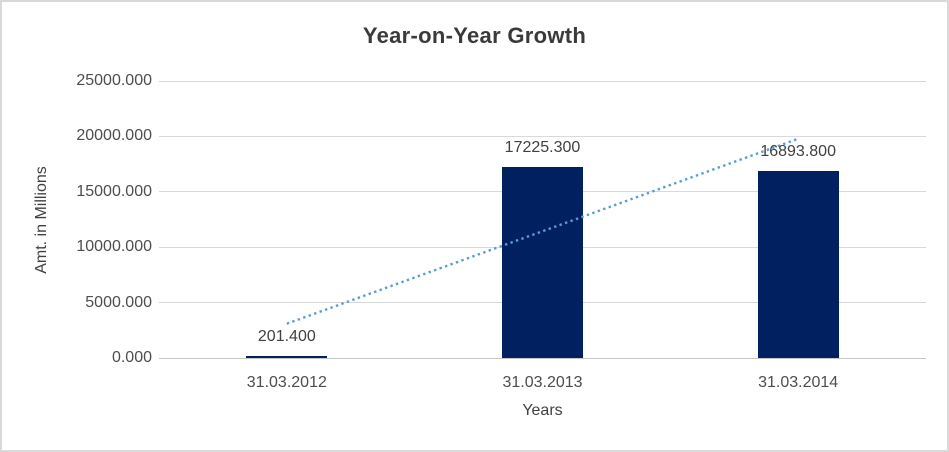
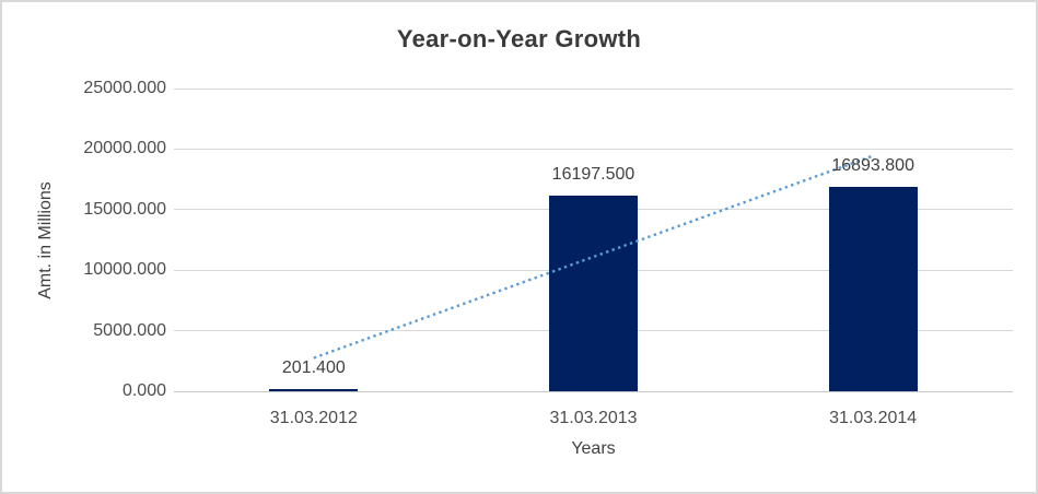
31.03.2013: 17225.300 -> 16197.500
